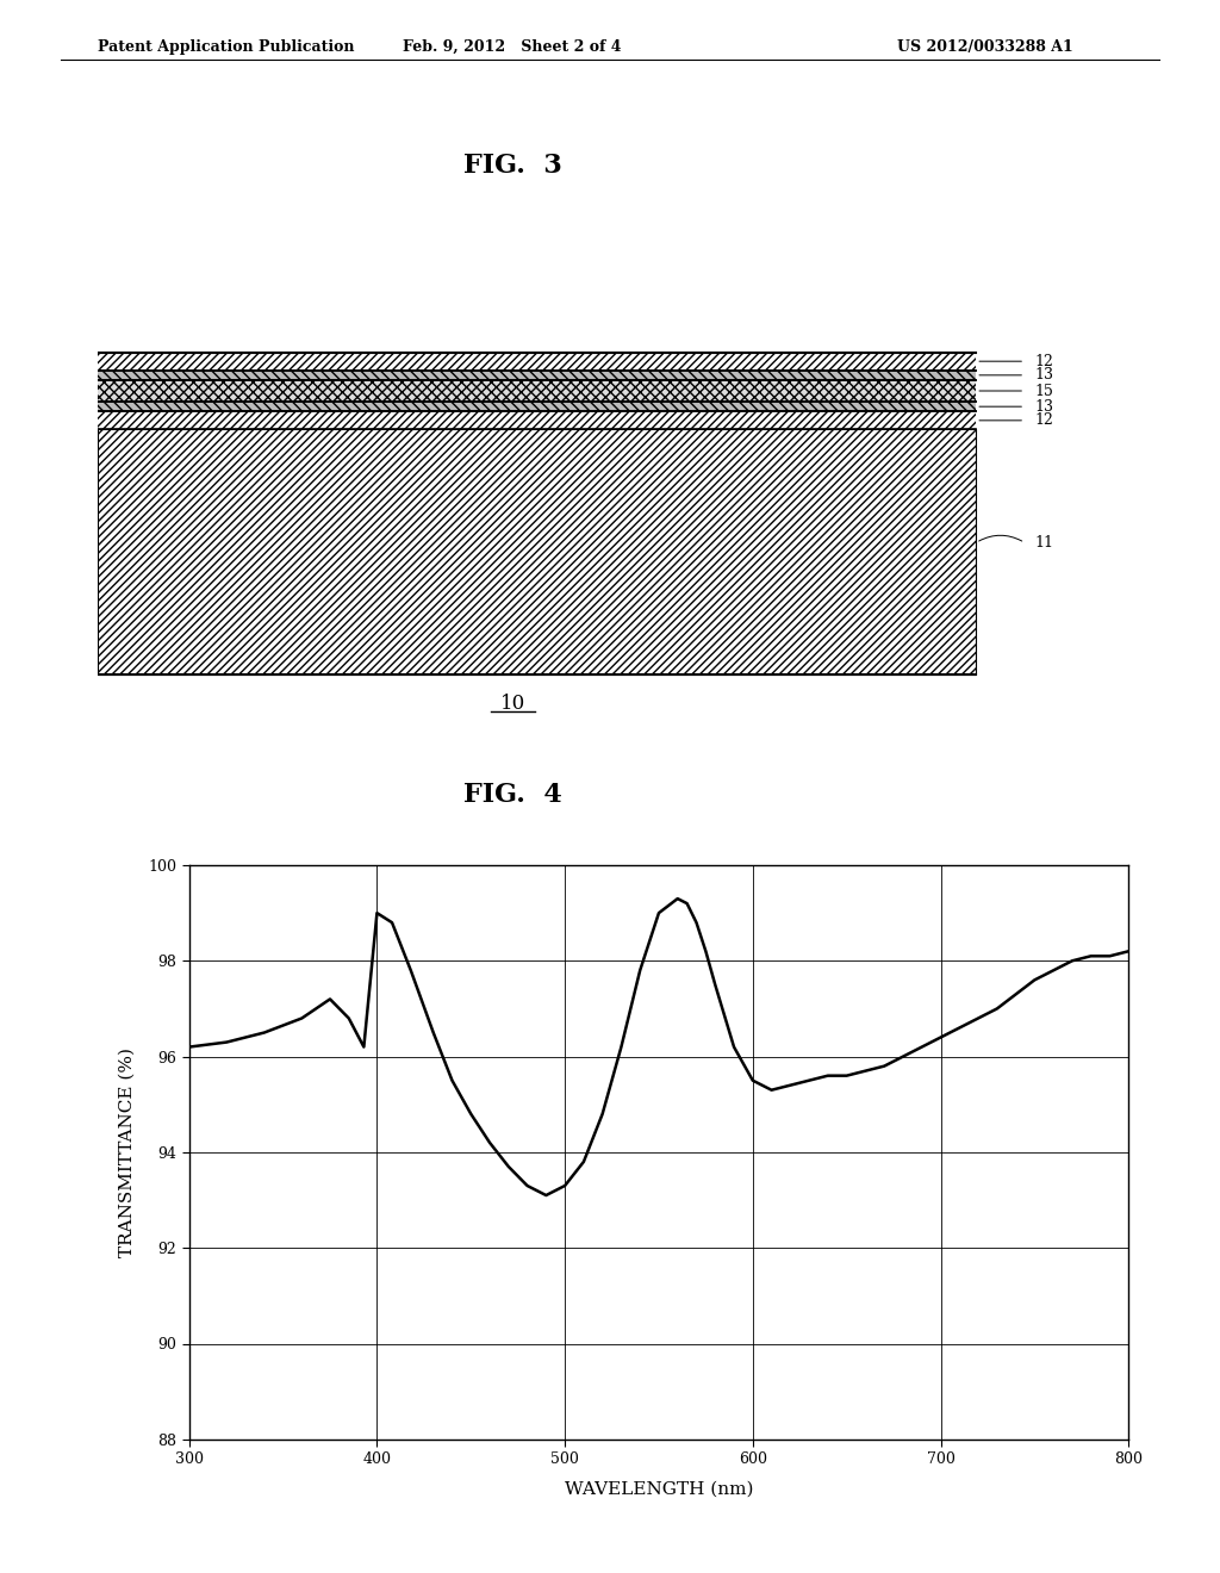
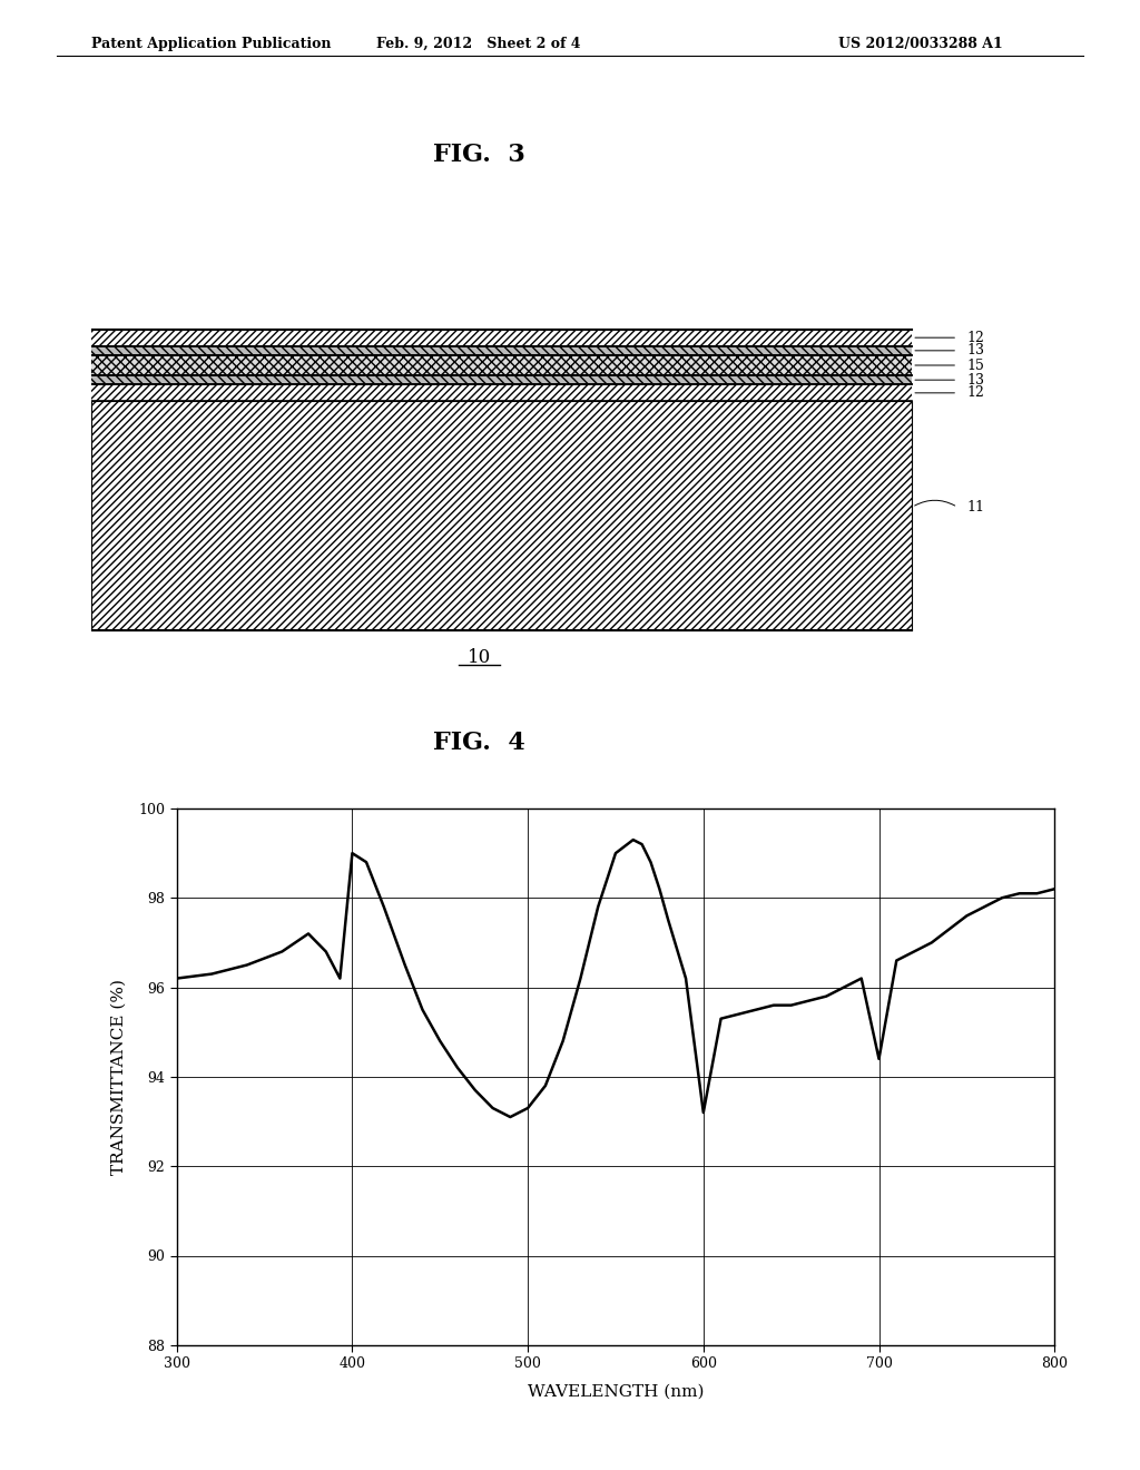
600: 95.5 -> 93.2
700: 96.4 -> 94.4
